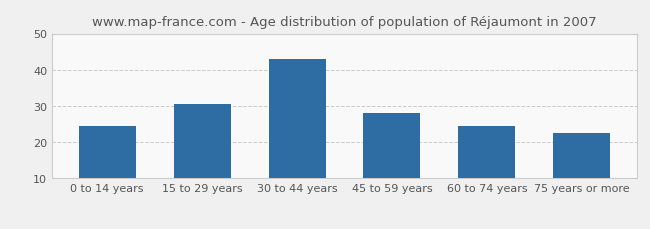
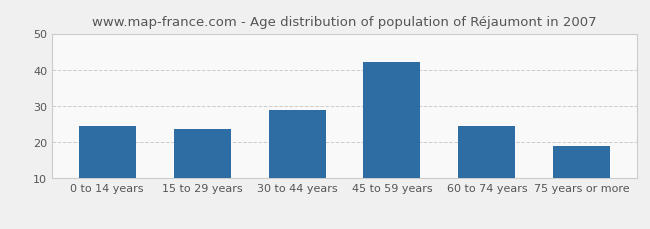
15 to 29 years: 30.5 -> 23.5
30 to 44 years: 43.0 -> 29.0
45 to 59 years: 28.0 -> 42.0
75 years or more: 22.5 -> 19.0
